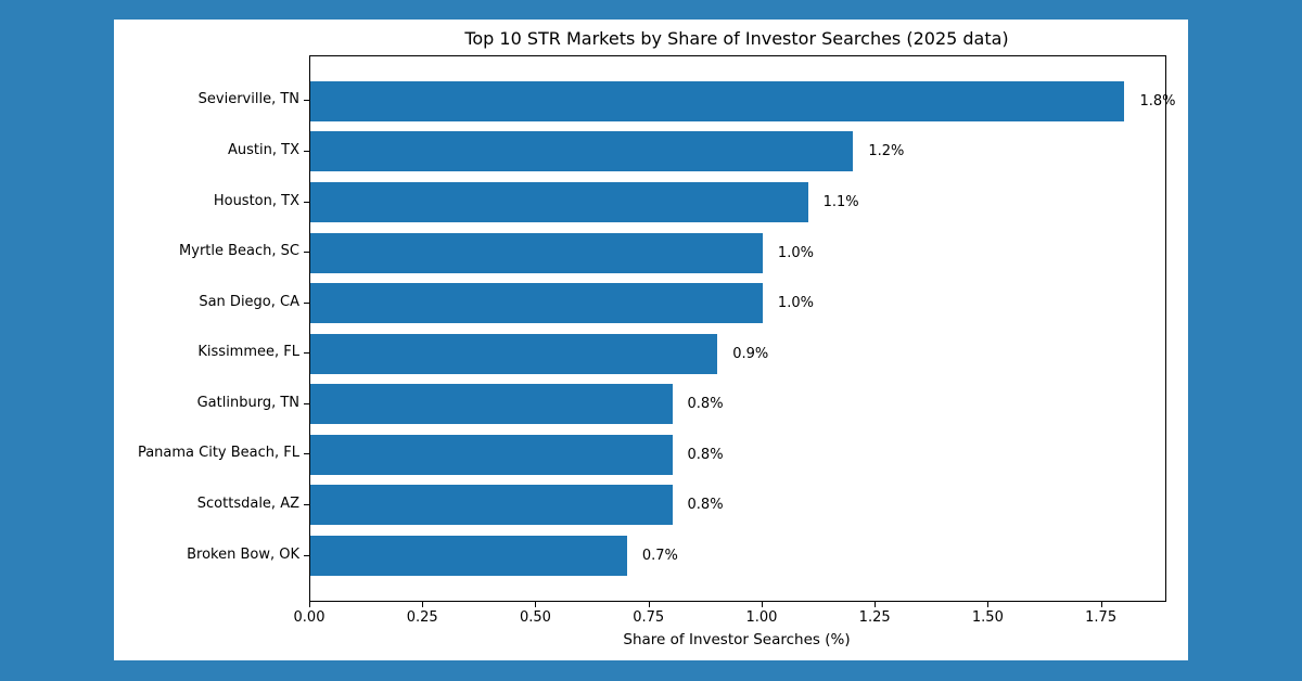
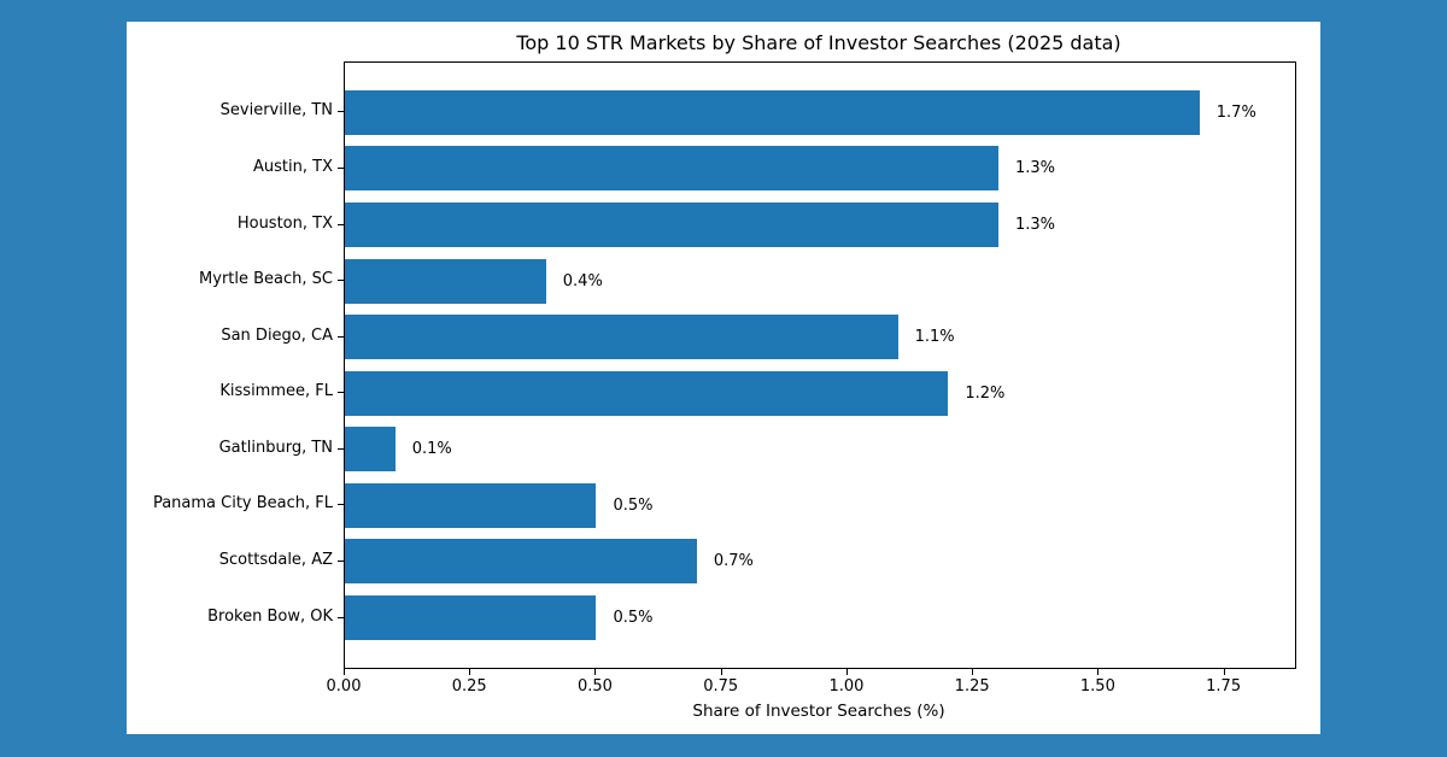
Sevierville, TN: 1.8% -> 1.7%
Austin, TX: 1.2% -> 1.3%
Houston, TX: 1.1% -> 1.3%
Myrtle Beach, SC: 1.0% -> 0.4%
San Diego, CA: 1.0% -> 1.1%
Kissimmee, FL: 0.9% -> 1.2%
Gatlinburg, TN: 0.8% -> 0.1%
Panama City Beach, FL: 0.8% -> 0.5%
Scottsdale, AZ: 0.8% -> 0.7%
Broken Bow, OK: 0.7% -> 0.5%
